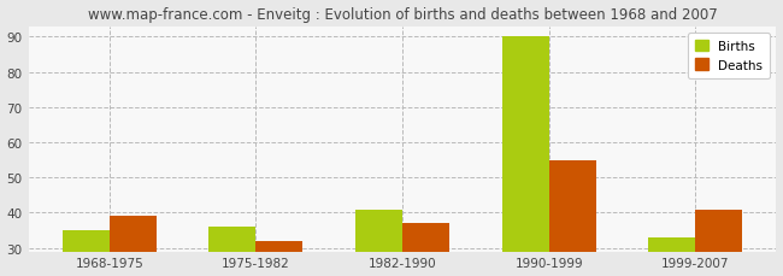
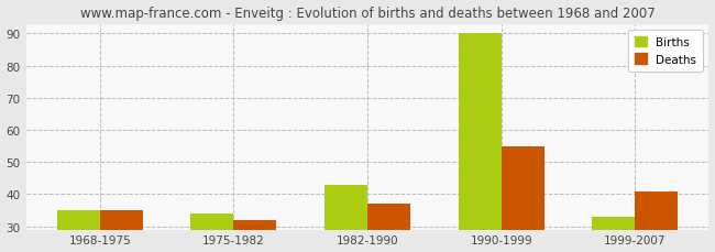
Deaths/1968-1975: 39 -> 35
Births/1975-1982: 36 -> 34
Births/1982-1990: 41 -> 43
